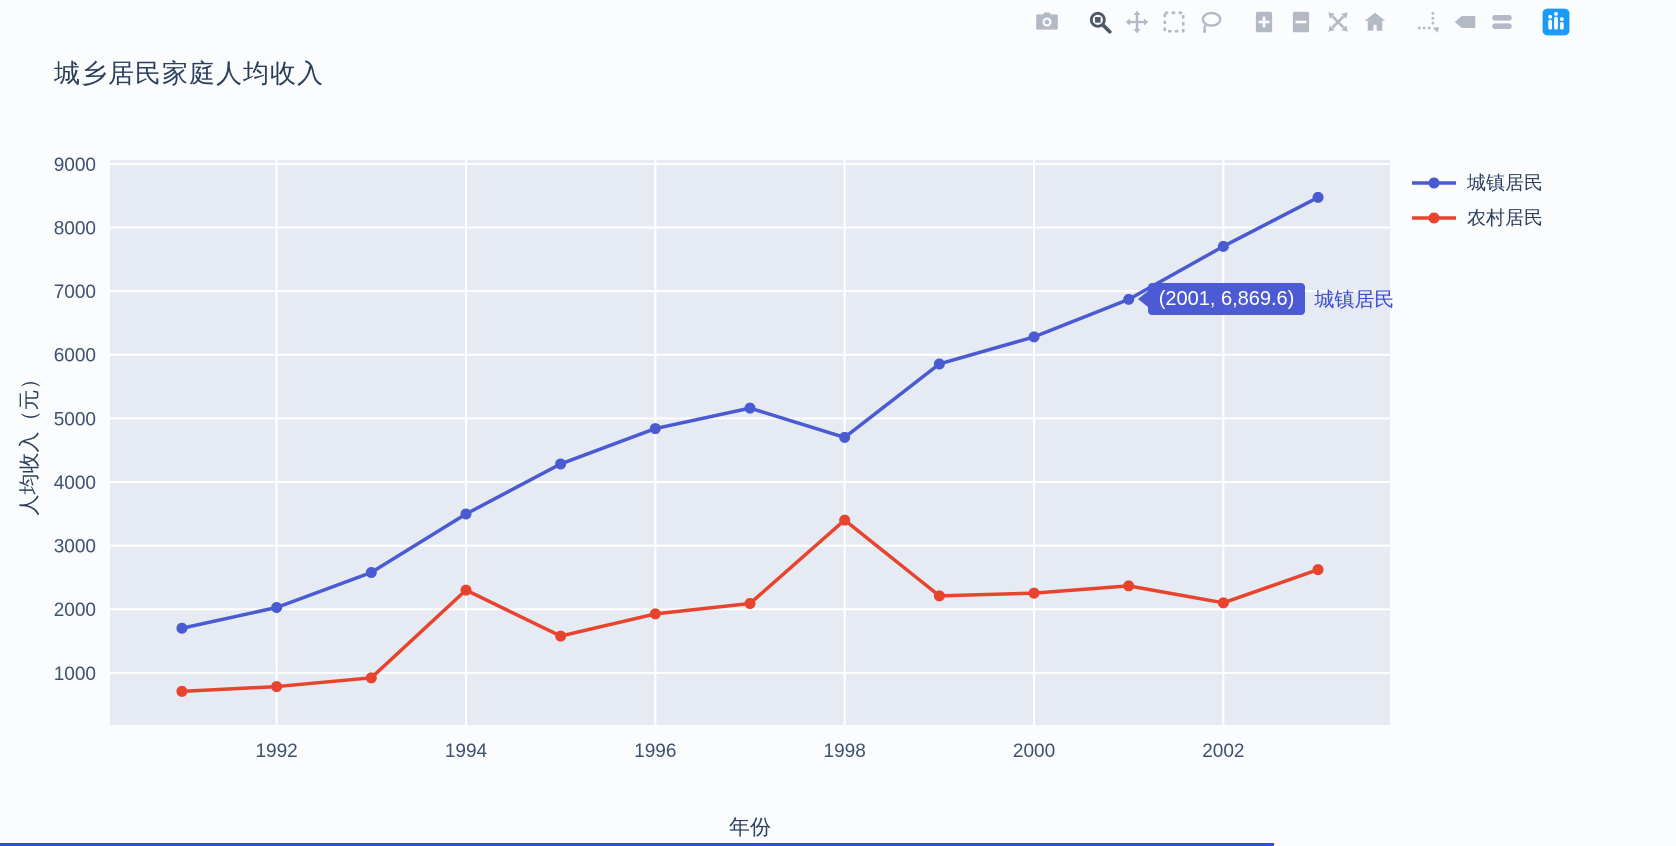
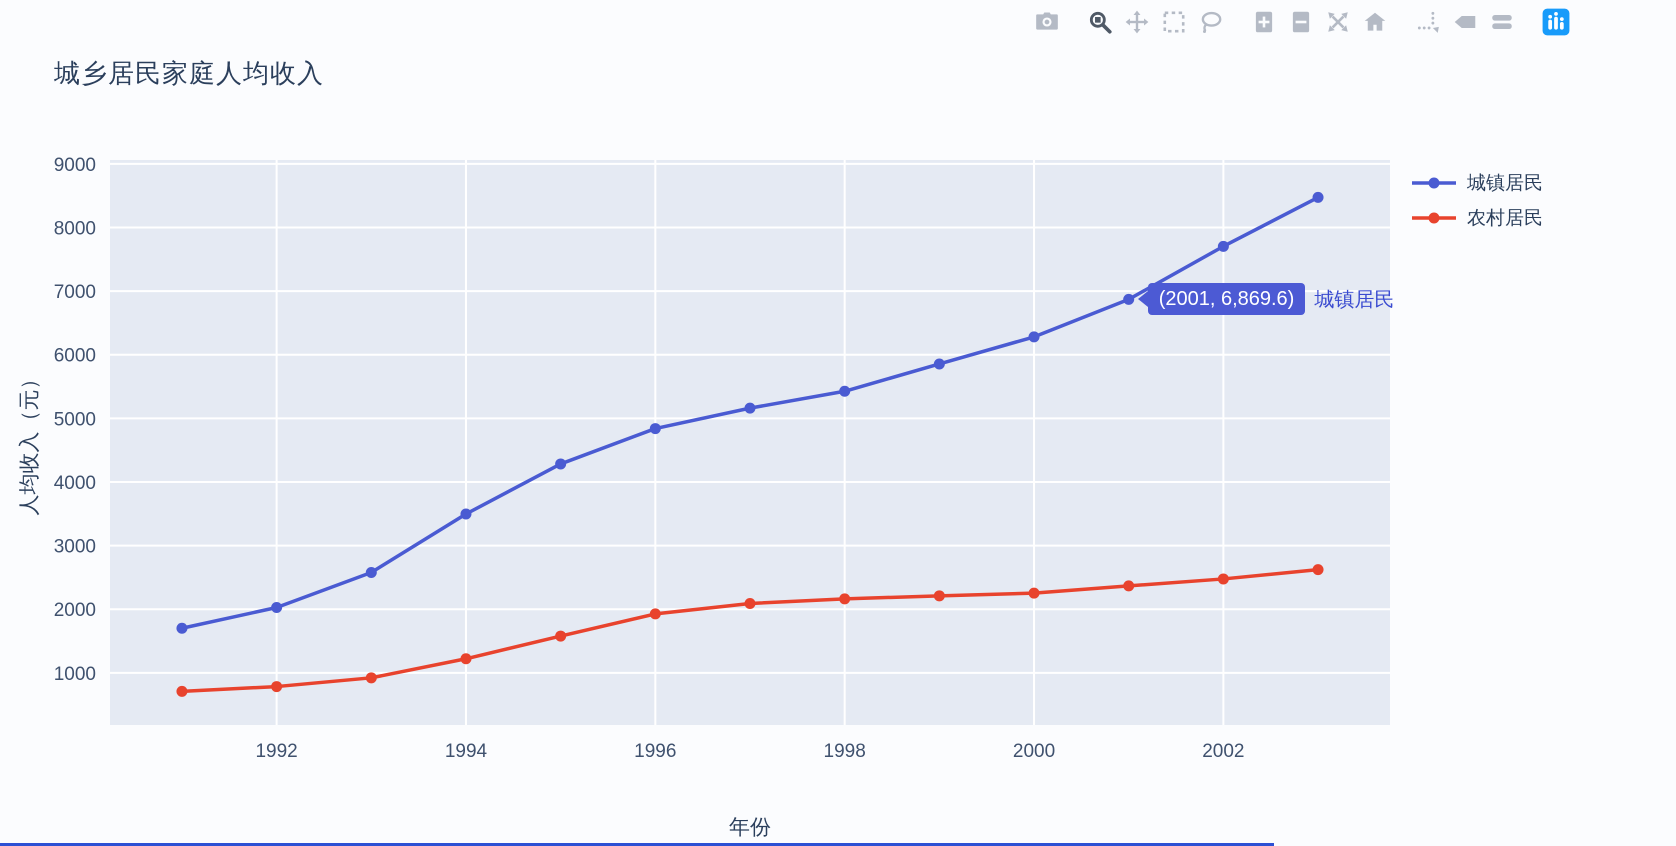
农村居民/1994: 2300 -> 1200
城镇居民/1998: 4700 -> 5400
农村居民/1998: 3400 -> 2200
农村居民/2002: 2100 -> 2500
